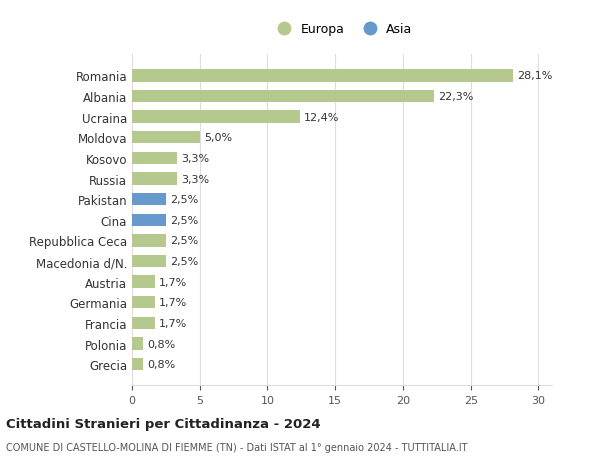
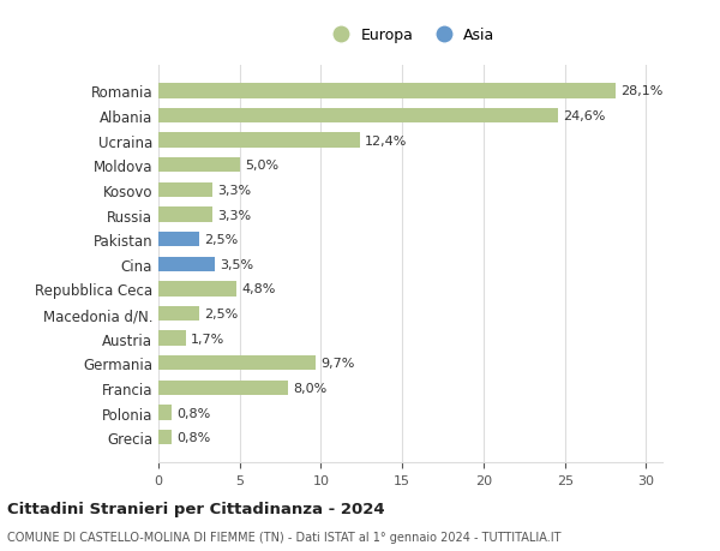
Albania: 22,3% -> 24,6%
Cina: 2,5% -> 3,5%
Repubblica Ceca: 2,5% -> 4,8%
Germania: 1,7% -> 9,7%
Francia: 1,7% -> 8,0%
